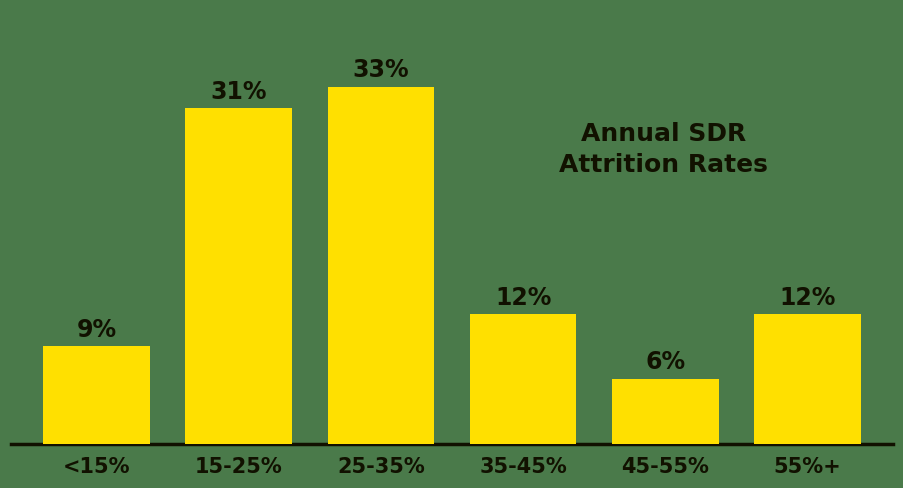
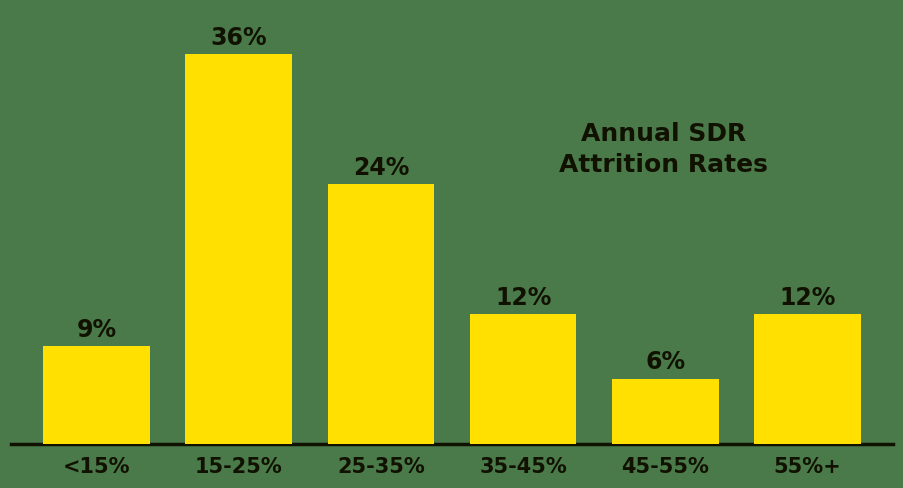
15-25%: 31% -> 36%
25-35%: 33% -> 24%
